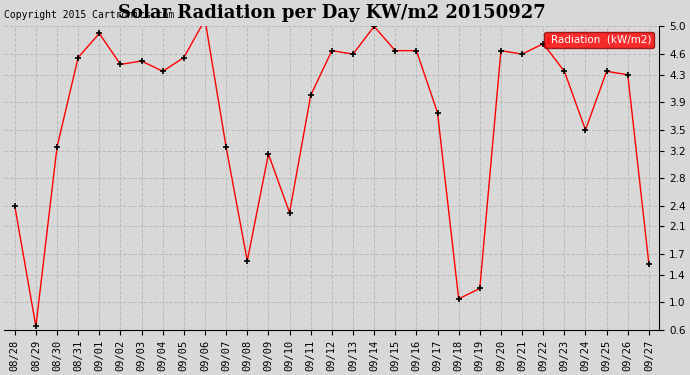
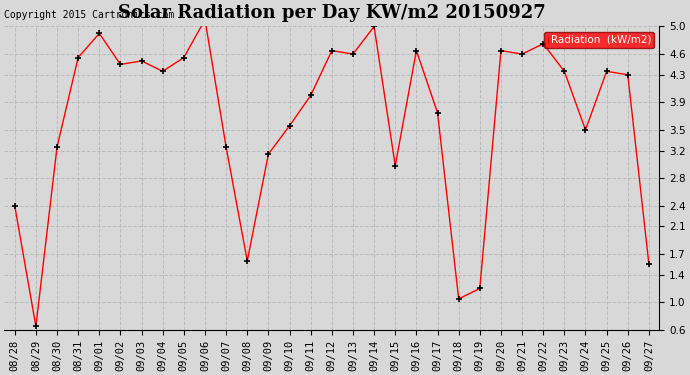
09/10: 2.30 -> 3.56
09/15: 4.65 -> 2.98
